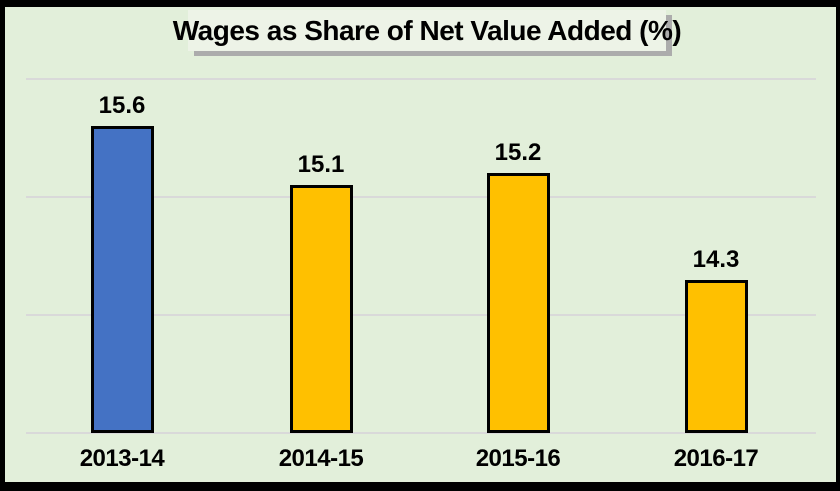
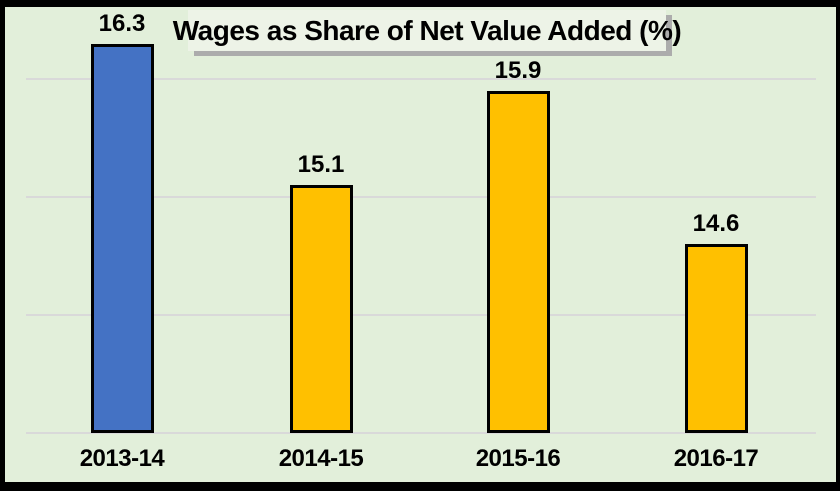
2013-14: 15.6 -> 16.3
2015-16: 15.2 -> 15.9
2016-17: 14.3 -> 14.6
